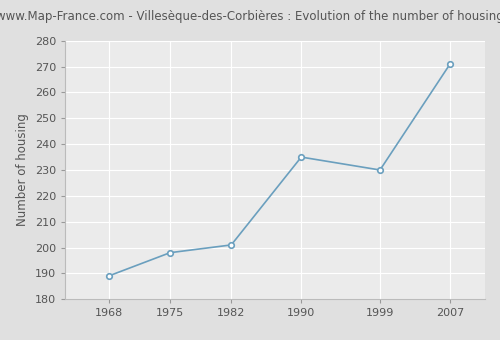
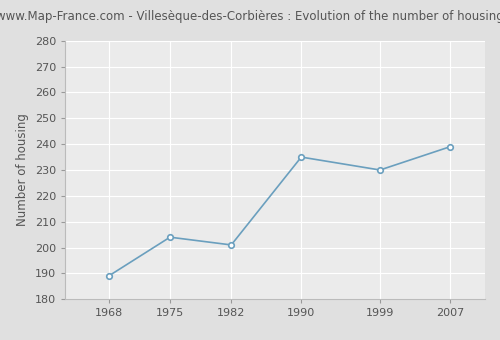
1975: 198 -> 204
2007: 271 -> 239
